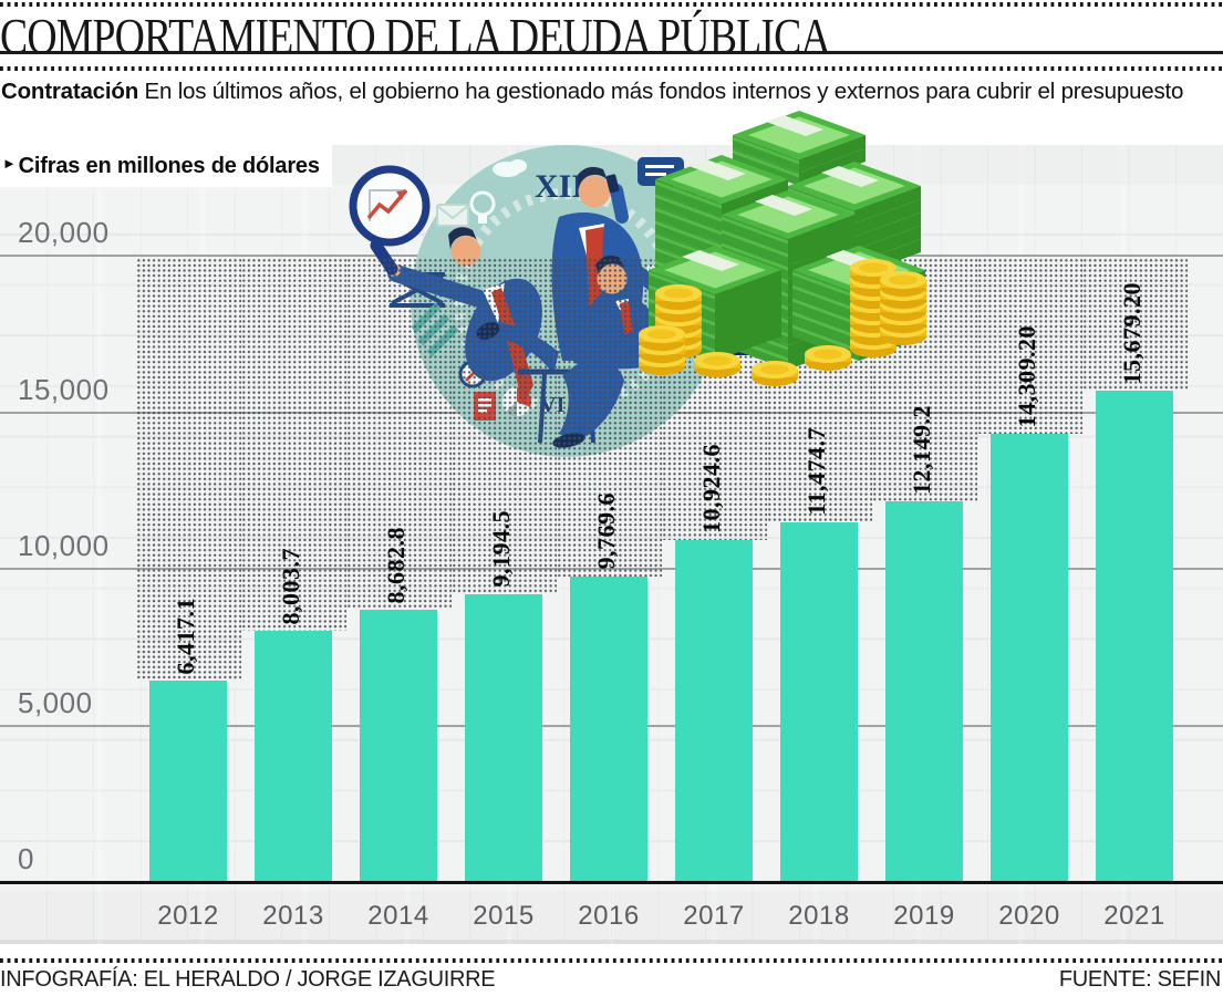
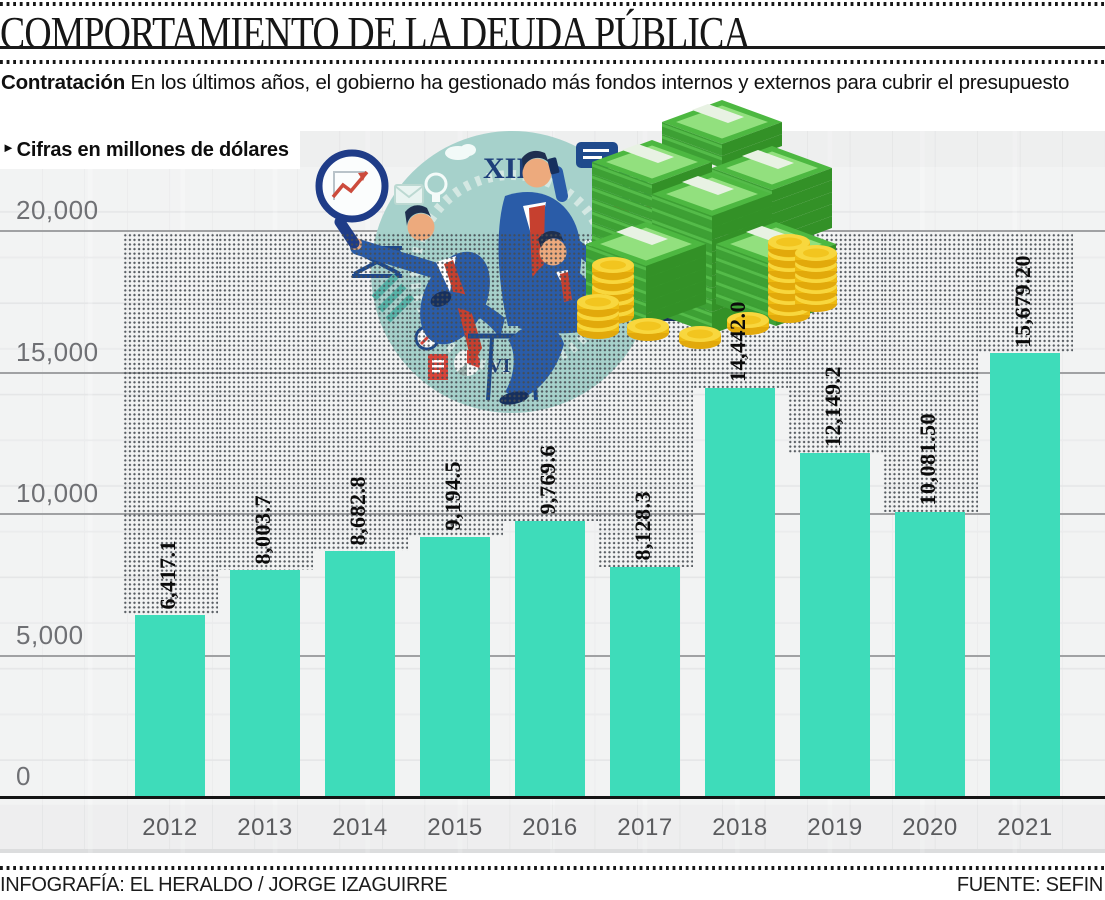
2017: 10,924.6 -> 8,128.3
2018: 11,474.7 -> 14,442.0
2020: 14,309.20 -> 10,081.50
